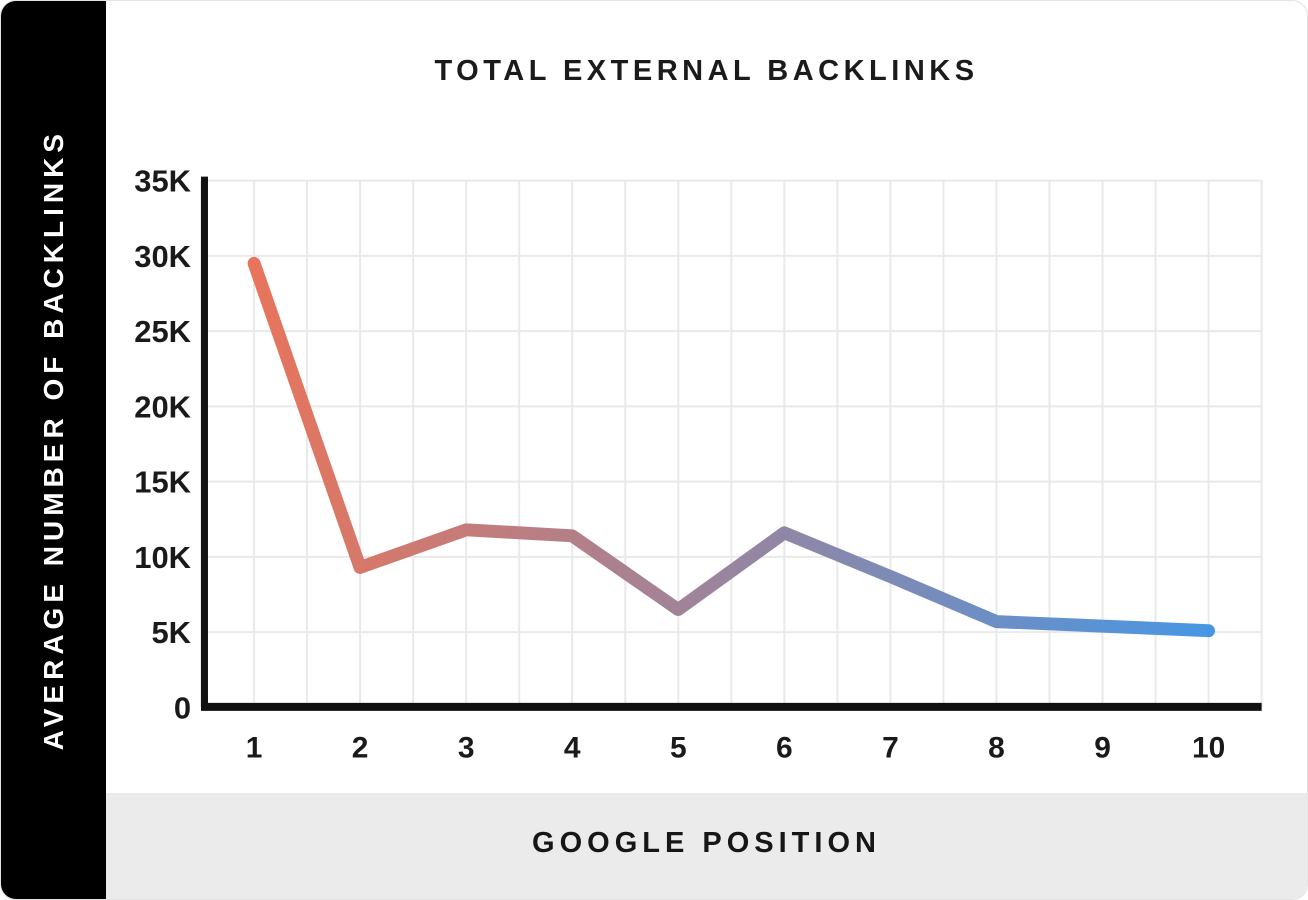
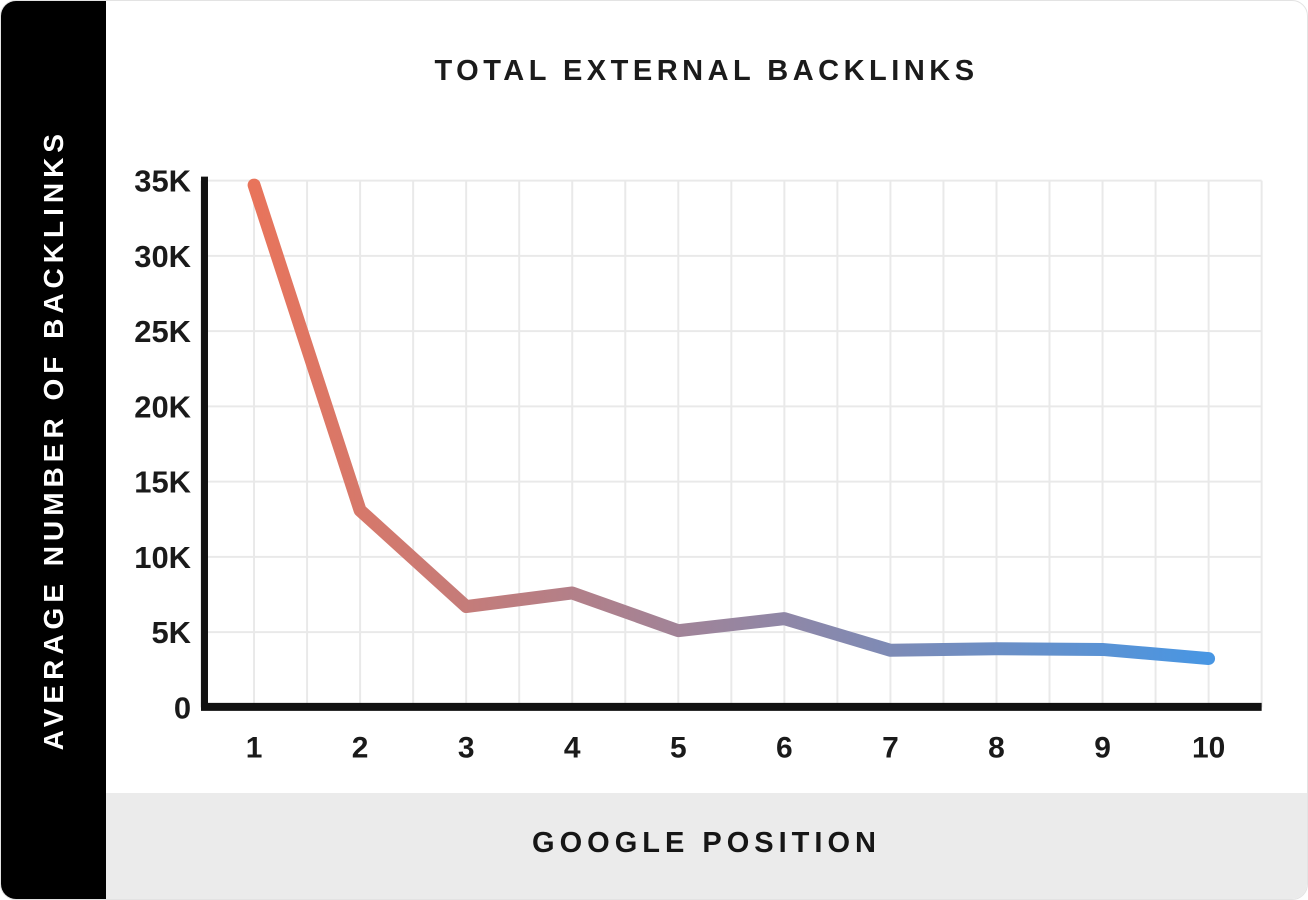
1: 29.5K -> 34.7K
2: 9.3K -> 13.1K
3: 11.8K -> 6.7K
4: 11.4K -> 7.6K
5: 6.5K -> 5.1K
6: 11.6K -> 5.9K
7: 8.7K -> 3.8K
8: 5.7K -> 3.9K
9: 5.4K -> 3.8K
10: 5.1K -> 3.2K
